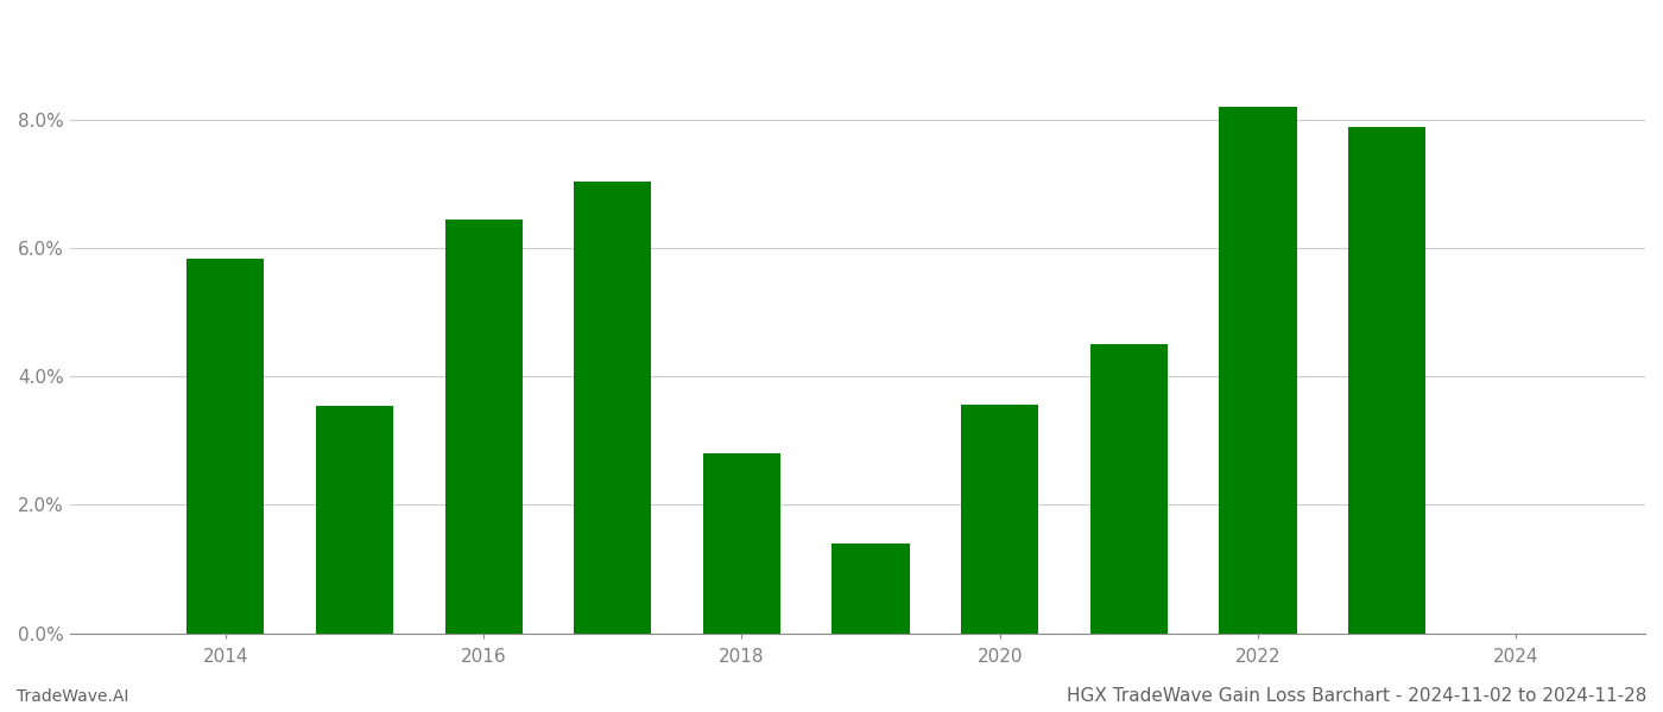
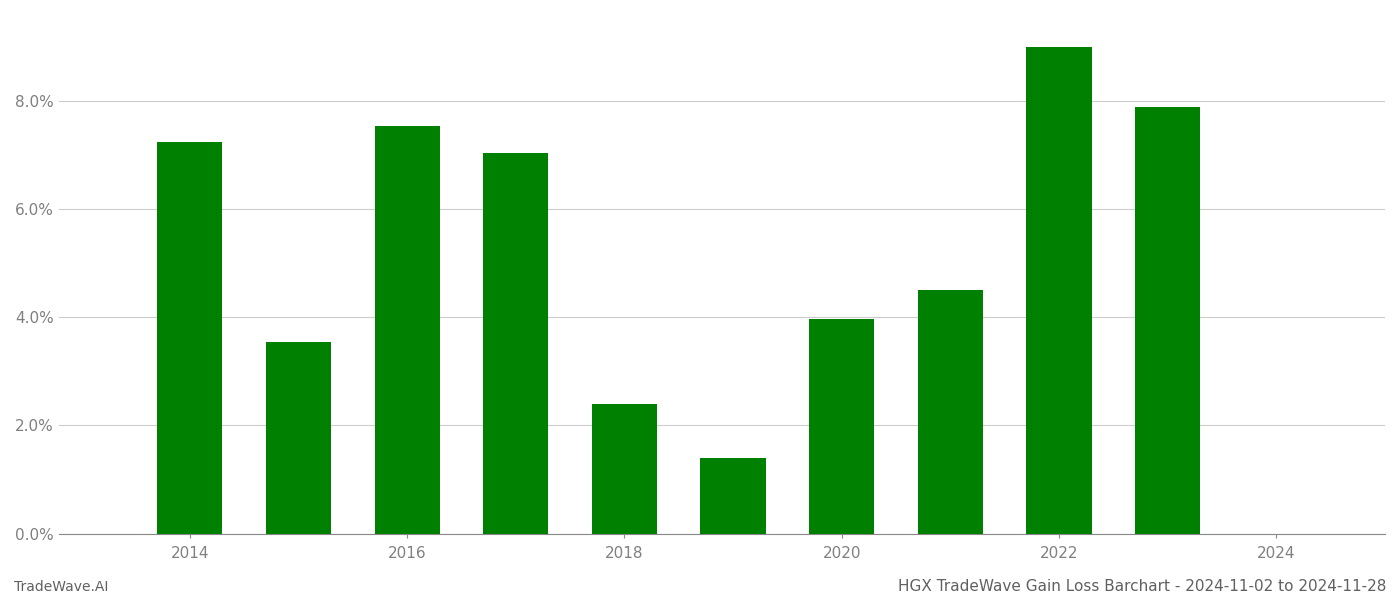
2014: 5.84% -> 7.25%
2016: 6.46% -> 7.55%
2018: 2.80% -> 2.40%
2020: 3.56% -> 3.98%
2022: 8.22% -> 9.00%
